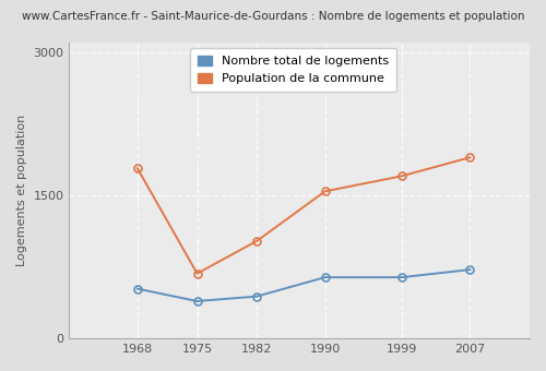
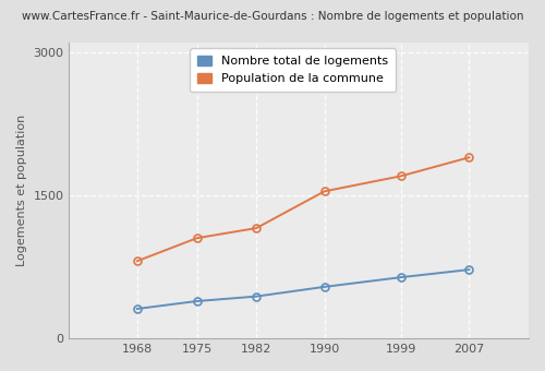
Nombre total de logements/1968: 520 -> 310
Population de la commune/1968: 1780 -> 810
Population de la commune/1975: 680 -> 1050
Population de la commune/1982: 1020 -> 1160
Nombre total de logements/1990: 640 -> 540
